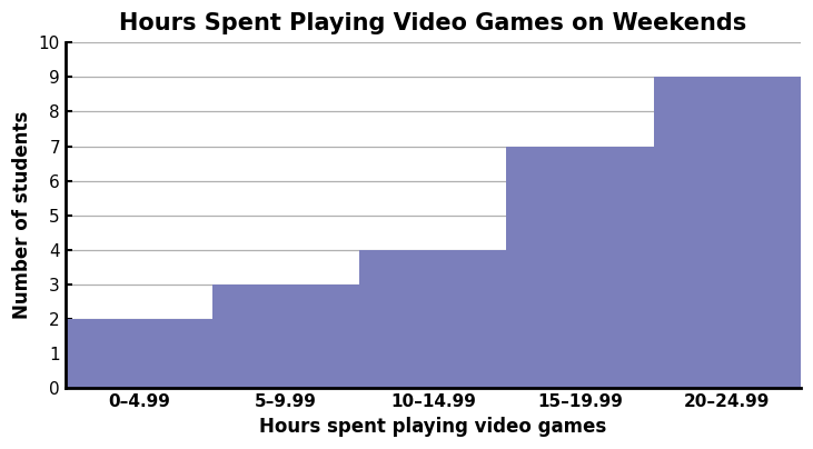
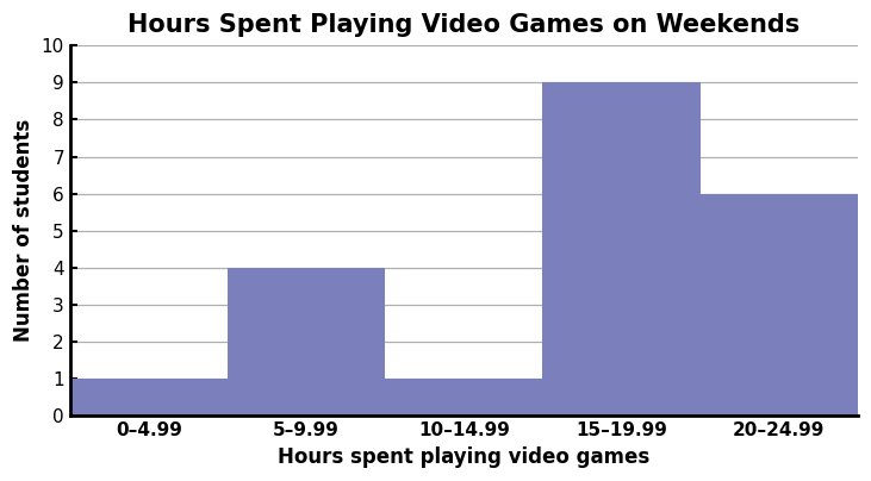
0–4.99: 2 -> 1
5–9.99: 3 -> 4
10–14.99: 4 -> 1
15–19.99: 7 -> 9
20–24.99: 9 -> 6
